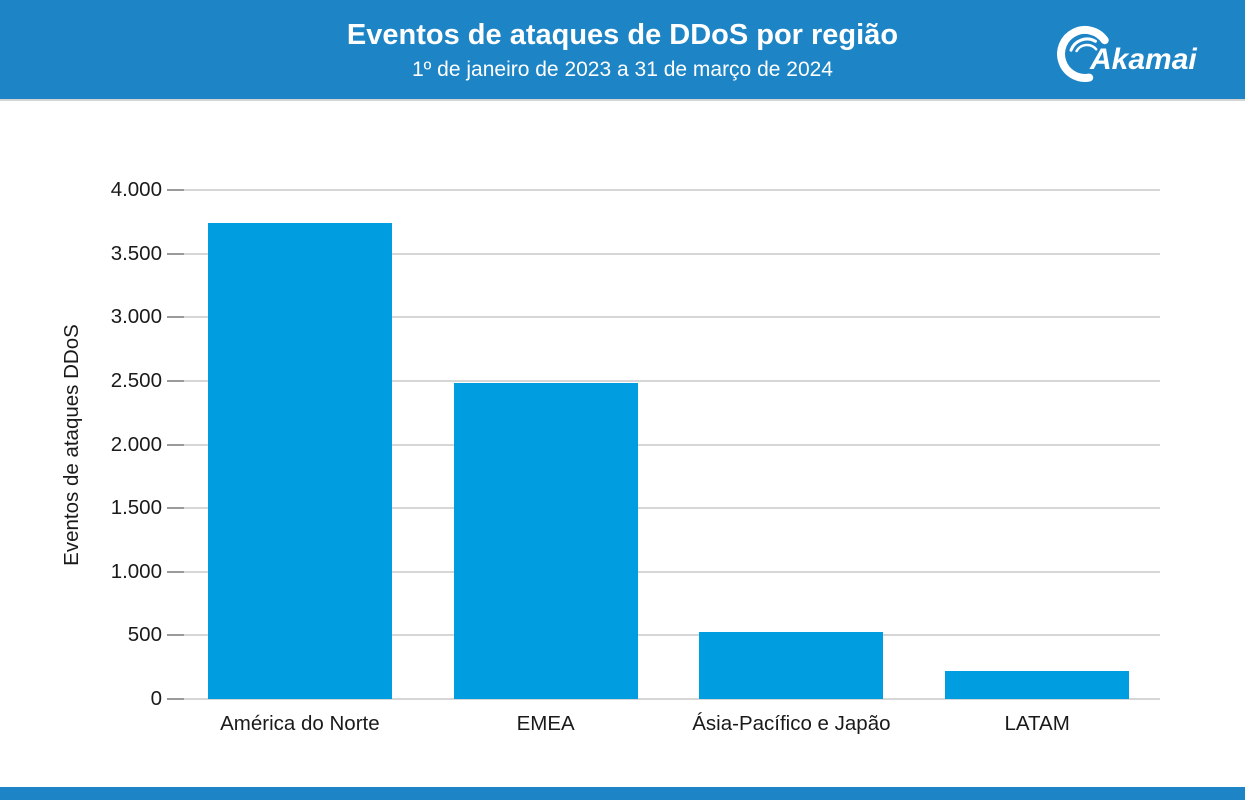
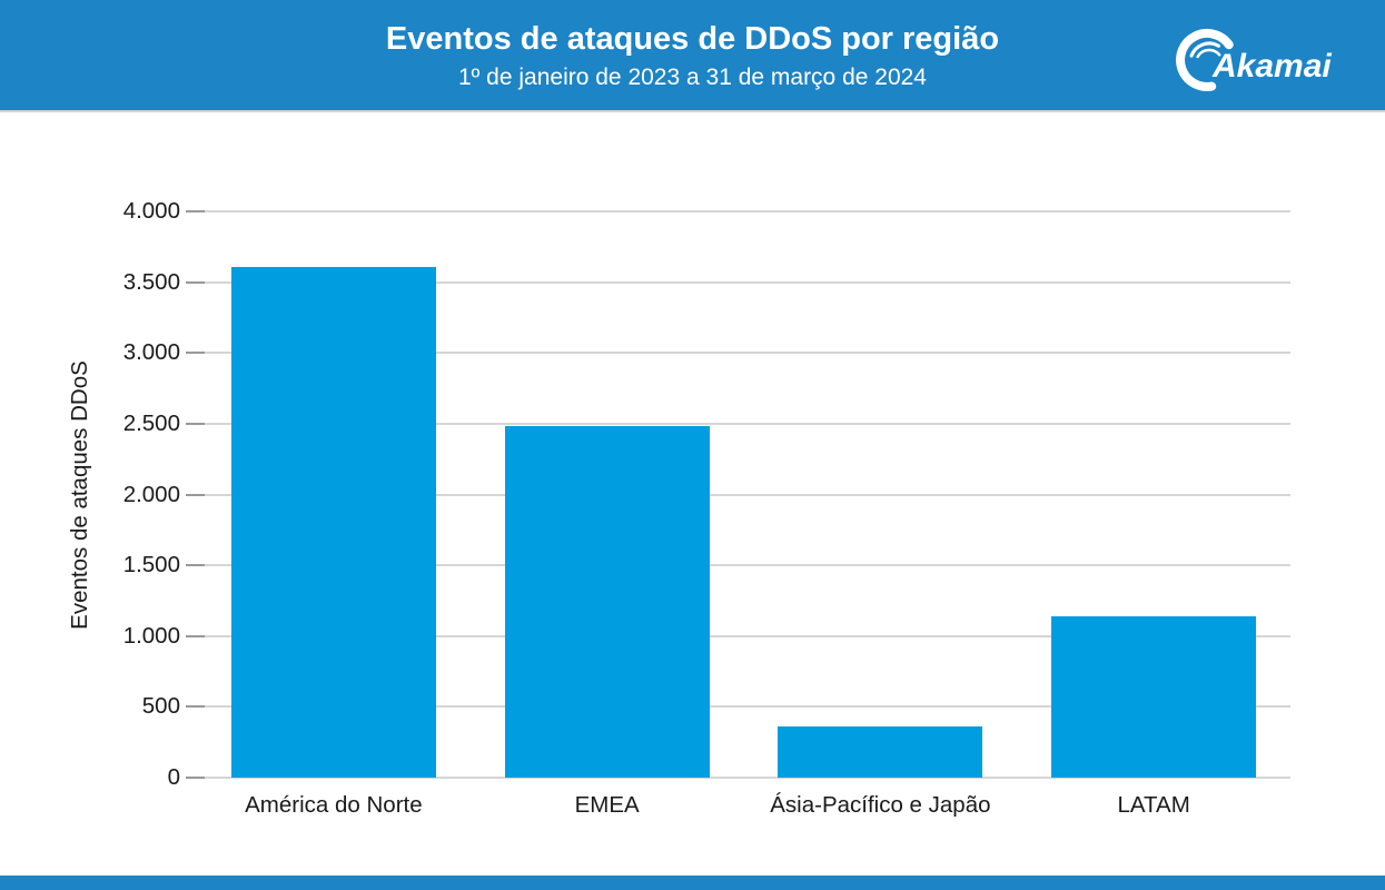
América do Norte: 3740 -> 3610
Ásia-Pacífico e Japão: 530 -> 360
LATAM: 220 -> 1140
